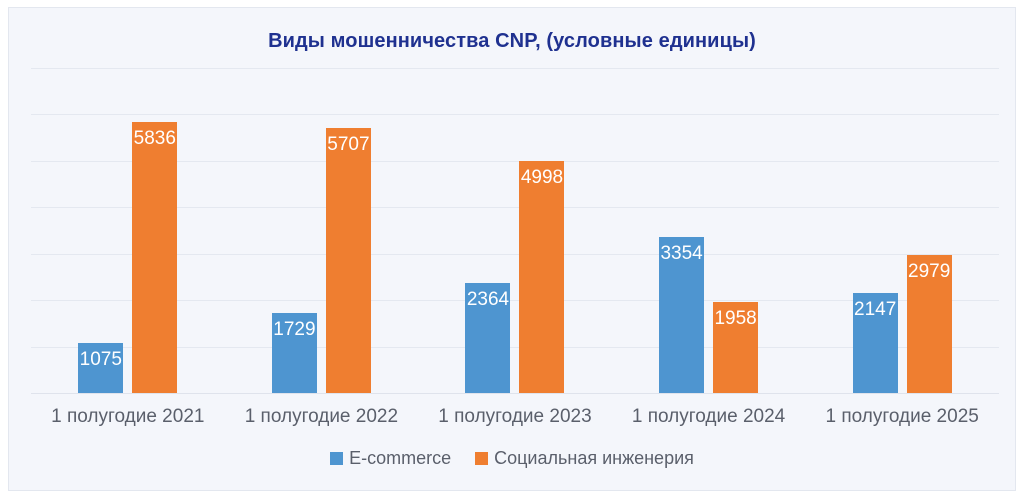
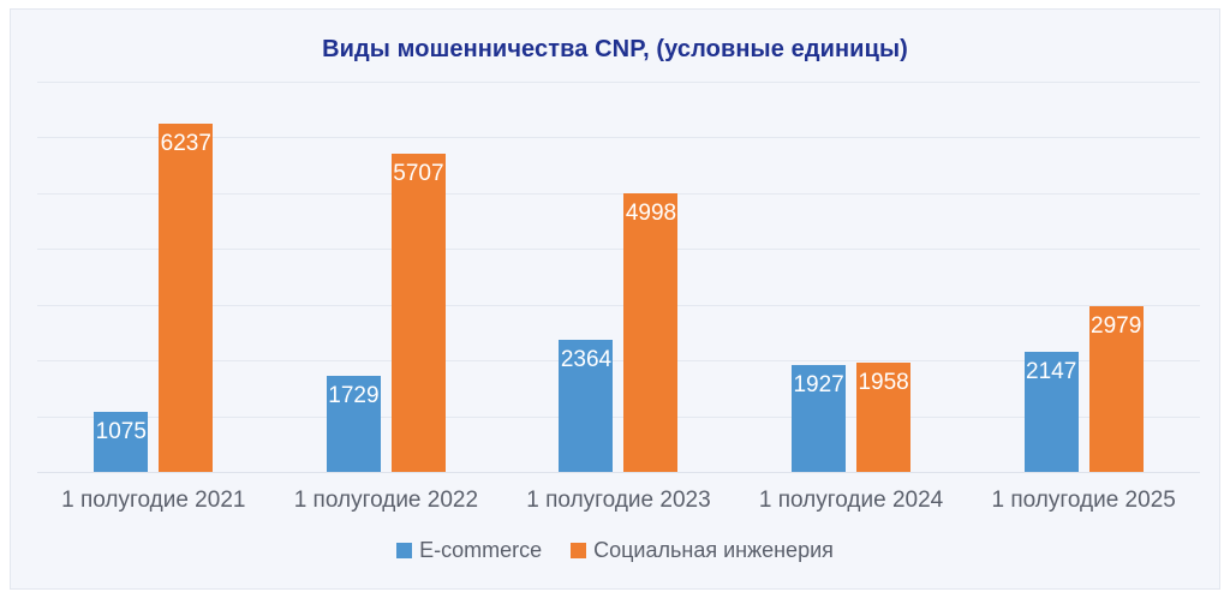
Социальная инженерия/1 полугодие 2021: 5836 -> 6237
E-commerce/1 полугодие 2024: 3354 -> 1927
